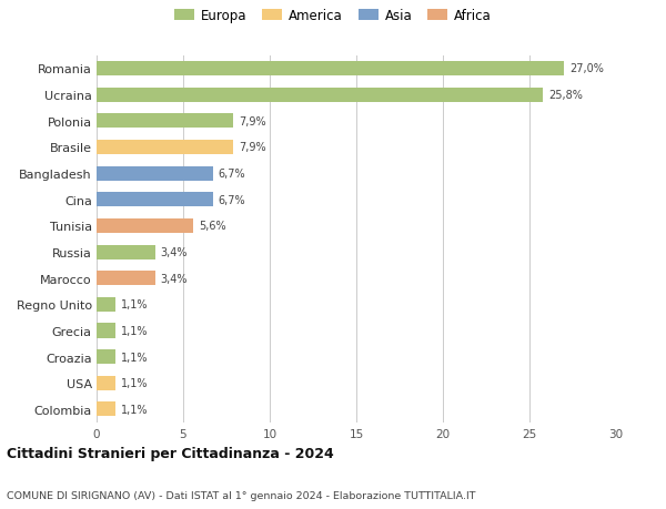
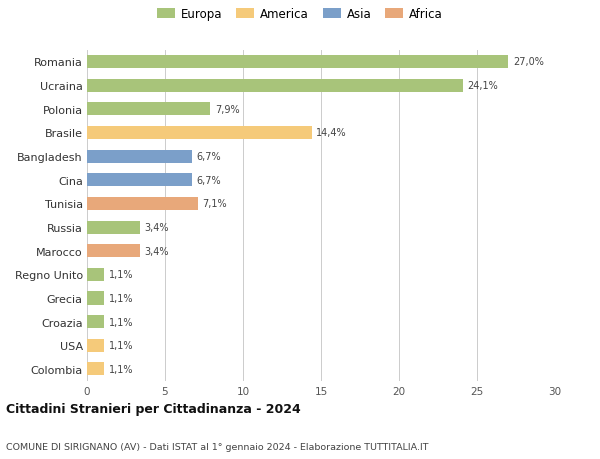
Ucraina: 25,8% -> 24,1%
Brasile: 7,9% -> 14,4%
Tunisia: 5,6% -> 7,1%
